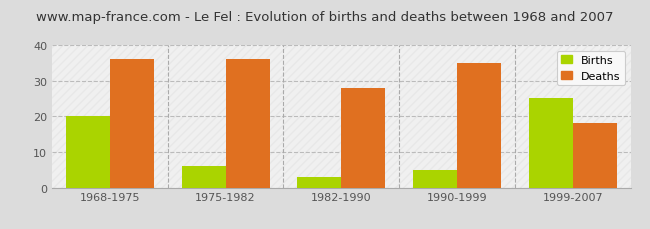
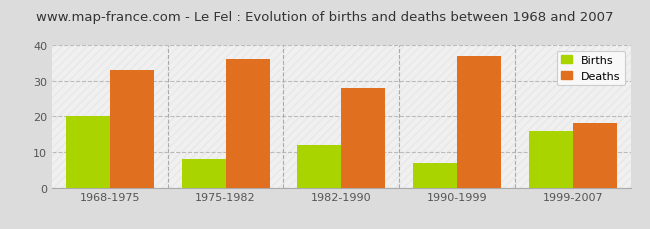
Deaths/1968-1975: 36 -> 33
Births/1975-1982: 6 -> 8
Births/1982-1990: 3 -> 12
Births/1990-1999: 5 -> 7
Deaths/1990-1999: 35 -> 37
Births/1999-2007: 25 -> 16
